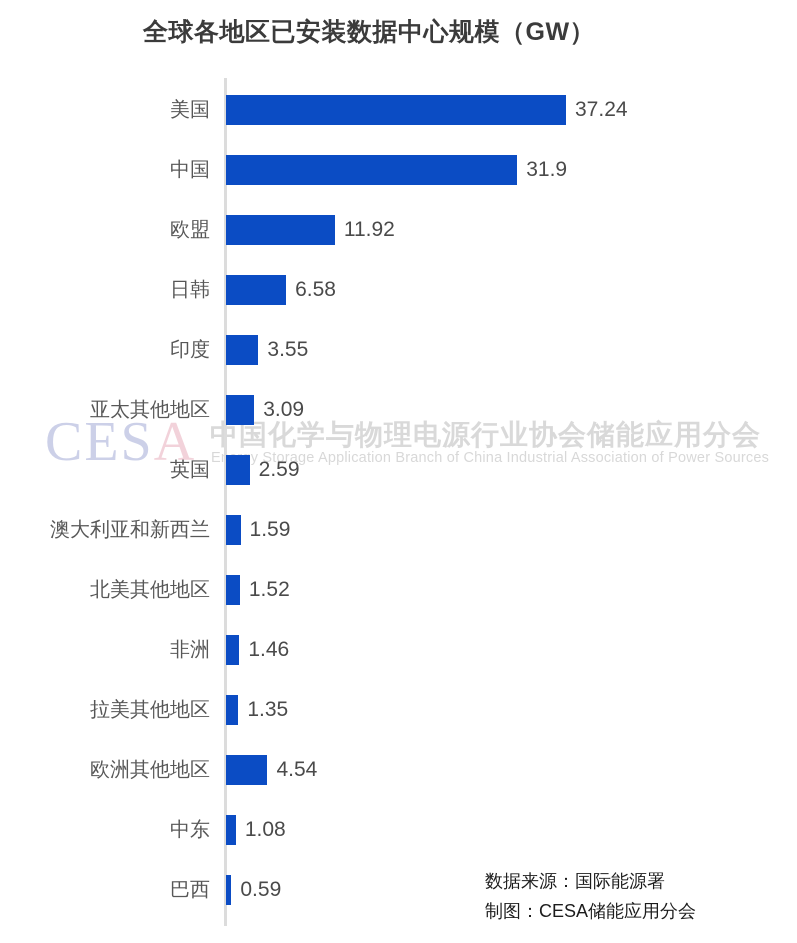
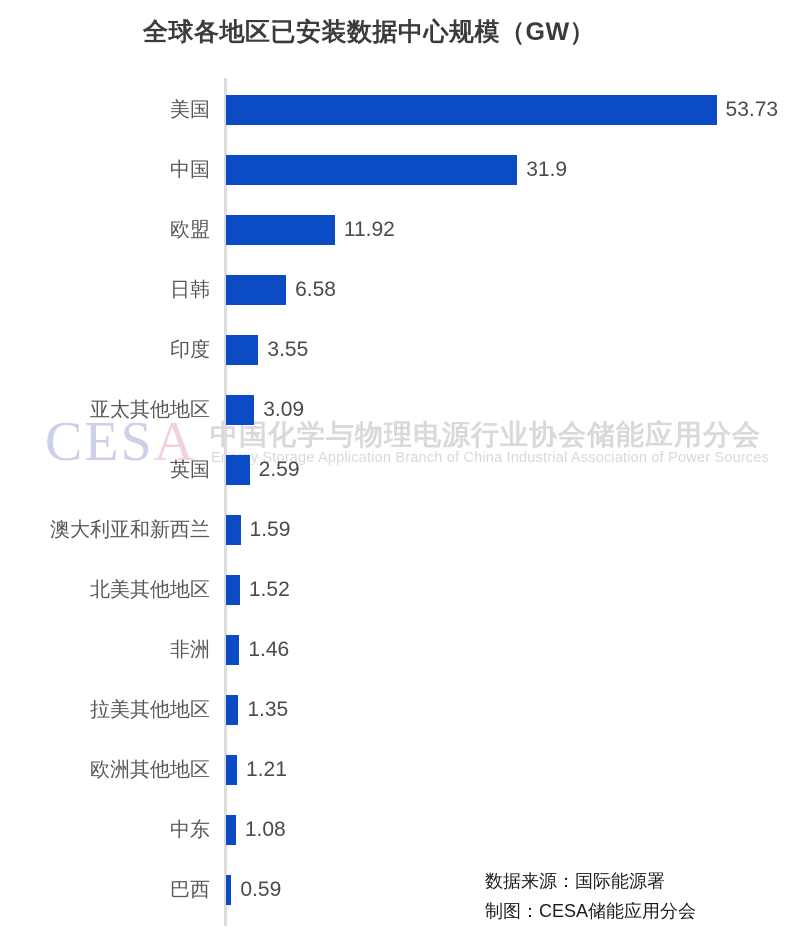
美国: 37.24 -> 53.73
欧洲其他地区: 4.54 -> 1.21
